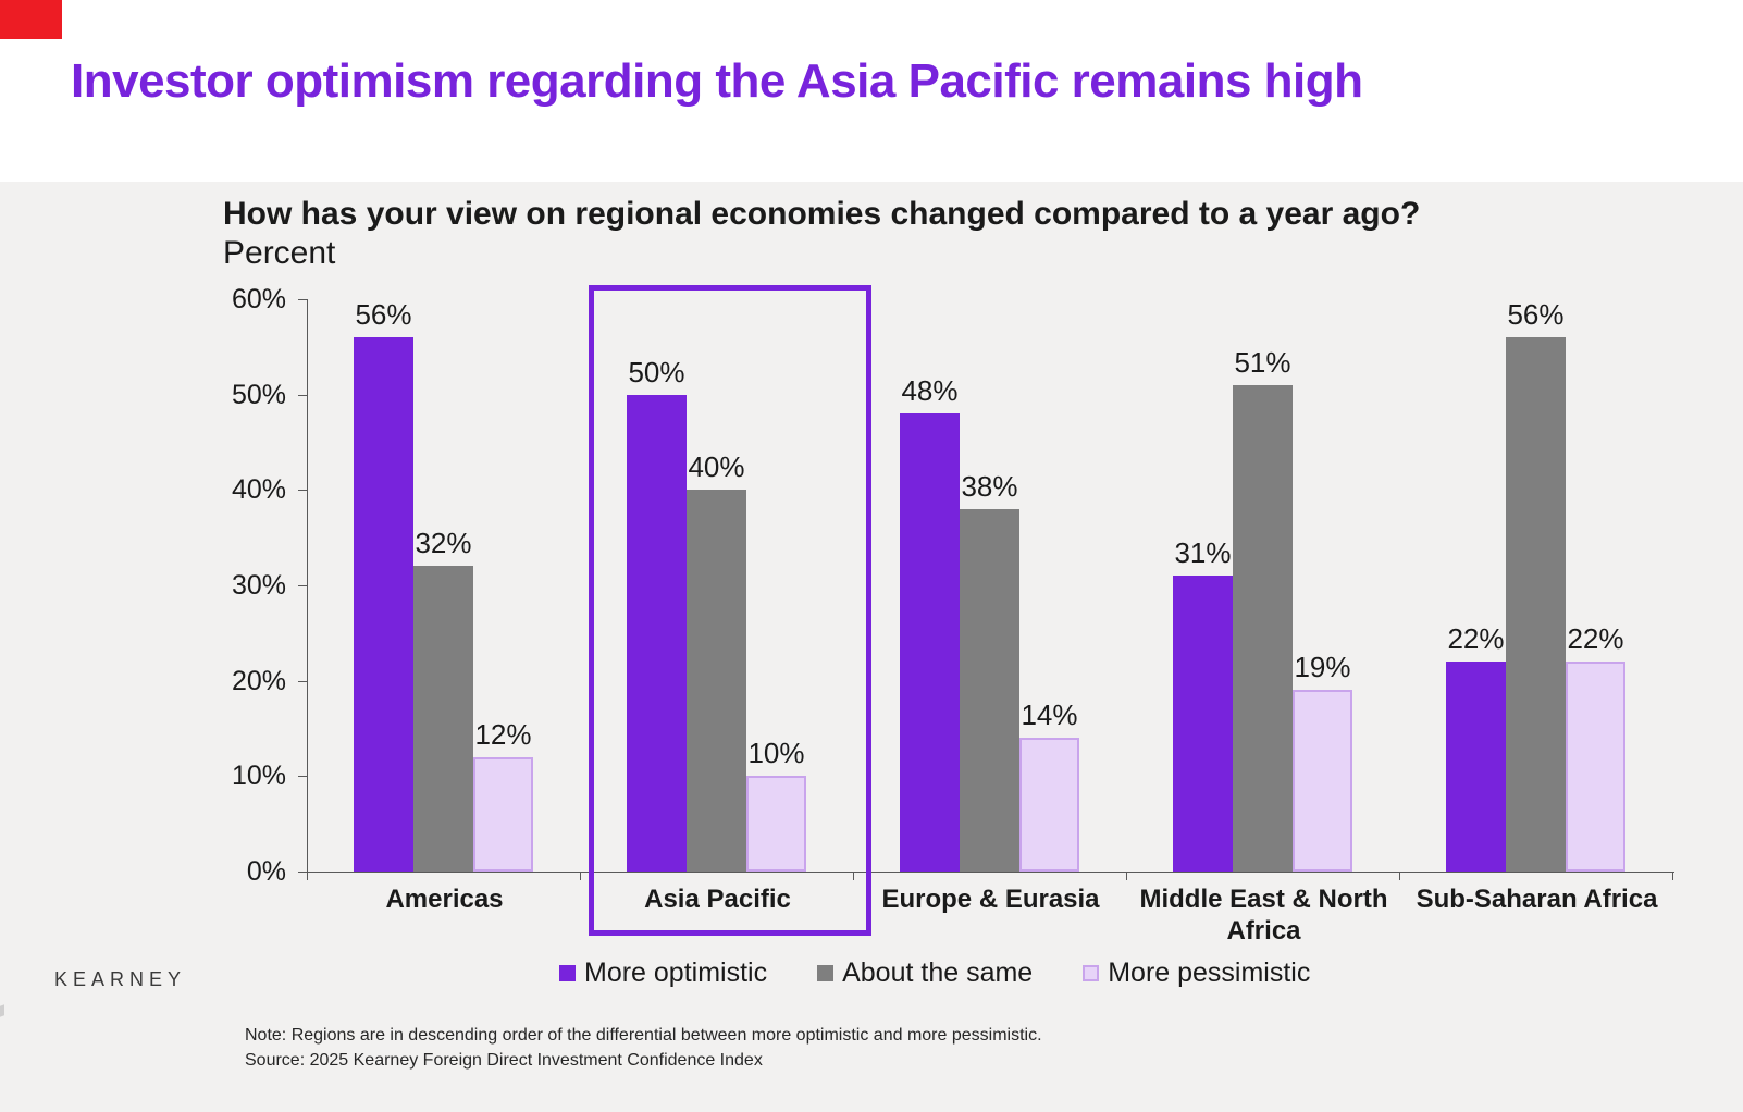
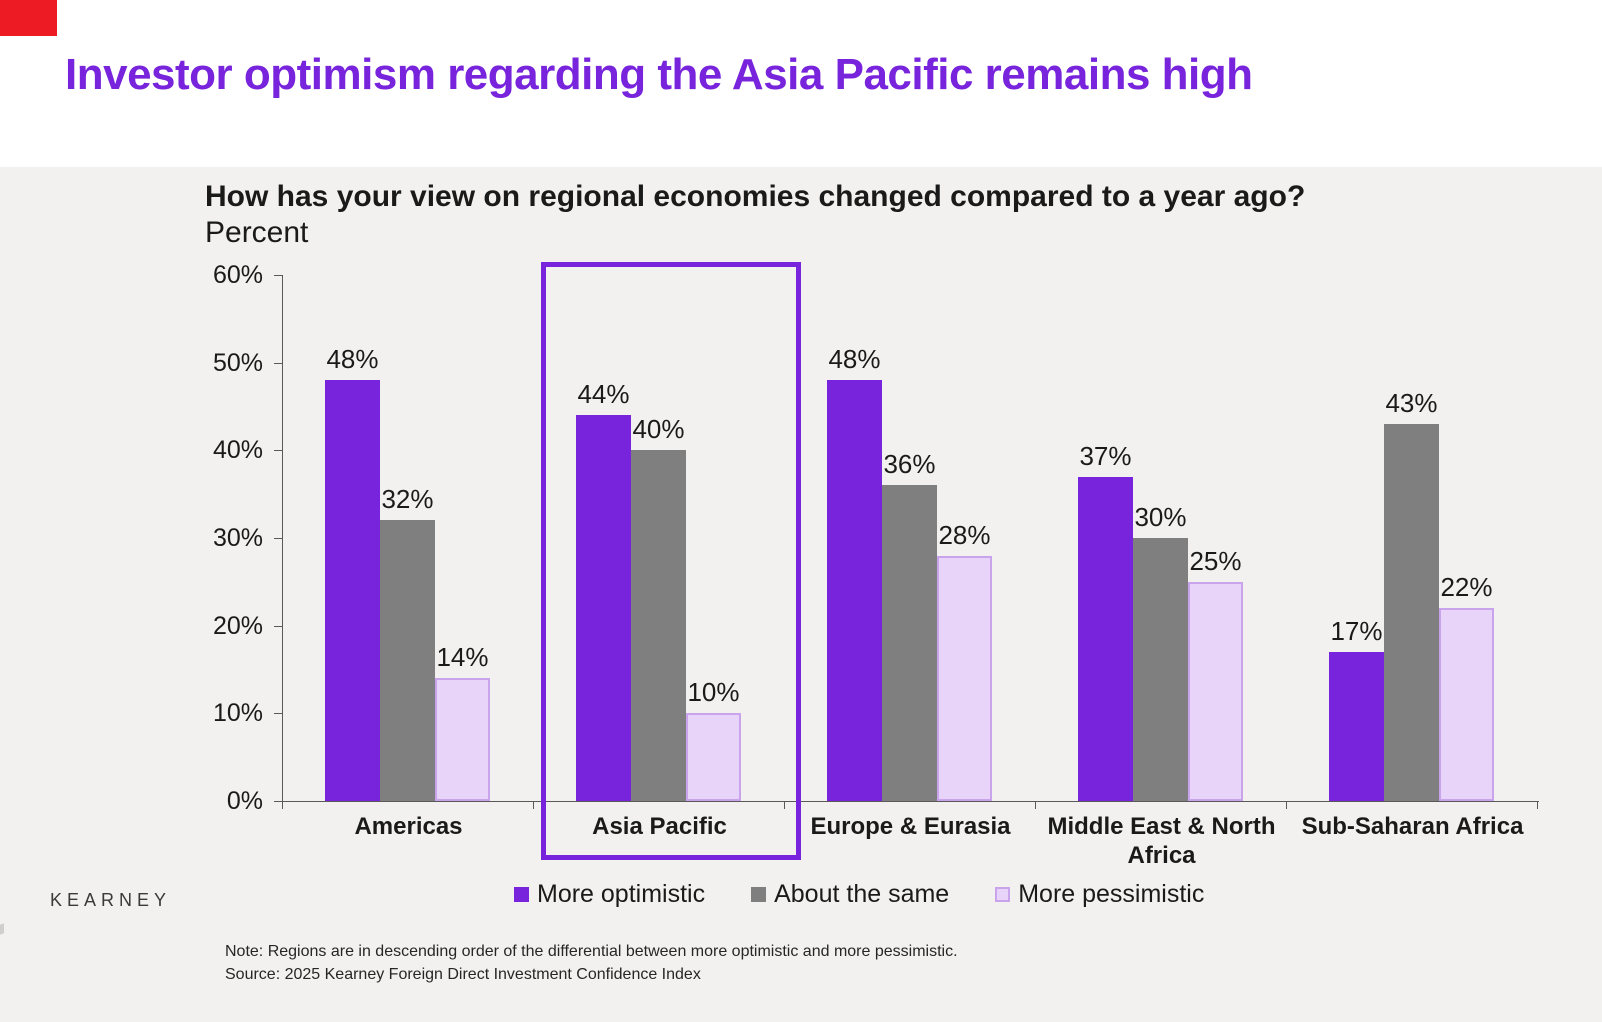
More optimistic/Americas: 56% -> 48%
More pessimistic/Americas: 12% -> 14%
More optimistic/Asia Pacific: 50% -> 44%
About the same/Europe & Eurasia: 38% -> 36%
More pessimistic/Europe & Eurasia: 14% -> 28%
More optimistic/Middle East & North Africa: 31% -> 37%
About the same/Middle East & North Africa: 51% -> 30%
More pessimistic/Middle East & North Africa: 19% -> 25%
More optimistic/Sub-Saharan Africa: 22% -> 17%
About the same/Sub-Saharan Africa: 56% -> 43%
